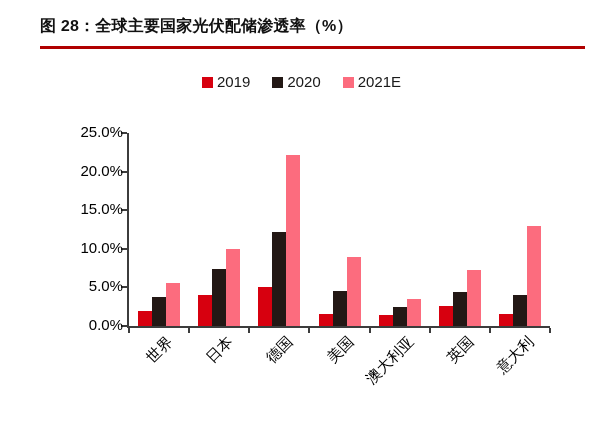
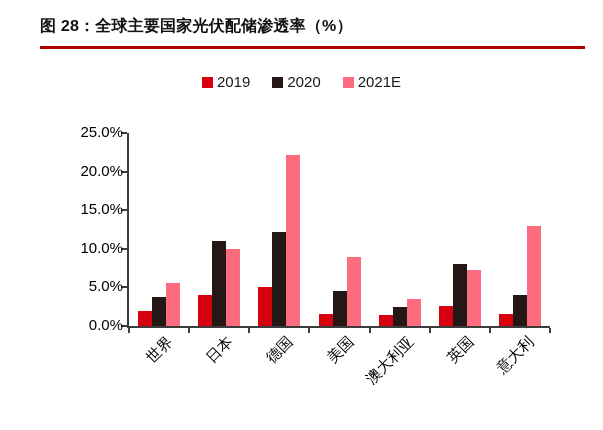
2020/日本: 7% -> 11%
2020/英国: 4% -> 8%
